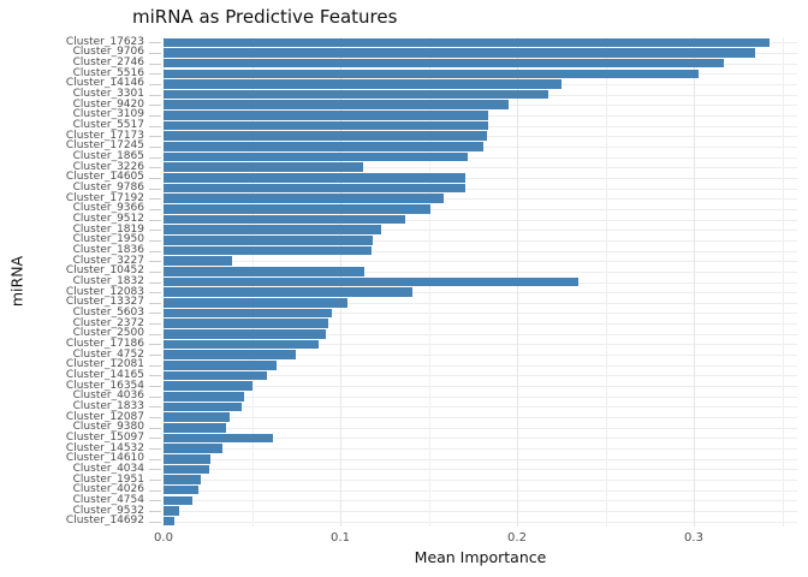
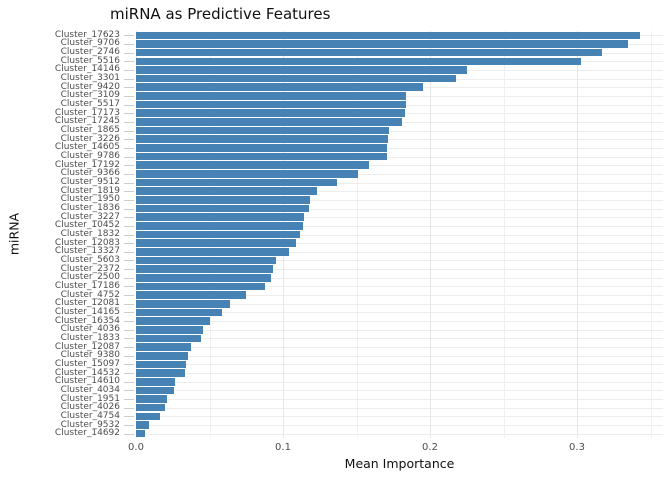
Cluster_3226: 0.113 -> 0.172
Cluster_3227: 0.039 -> 0.114
Cluster_1832: 0.235 -> 0.112
Cluster_12083: 0.141 -> 0.109
Cluster_15097: 0.062 -> 0.034
